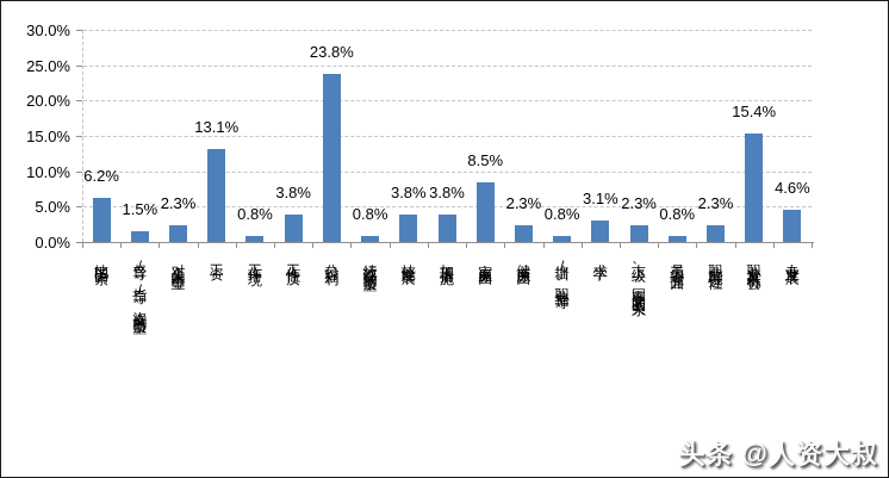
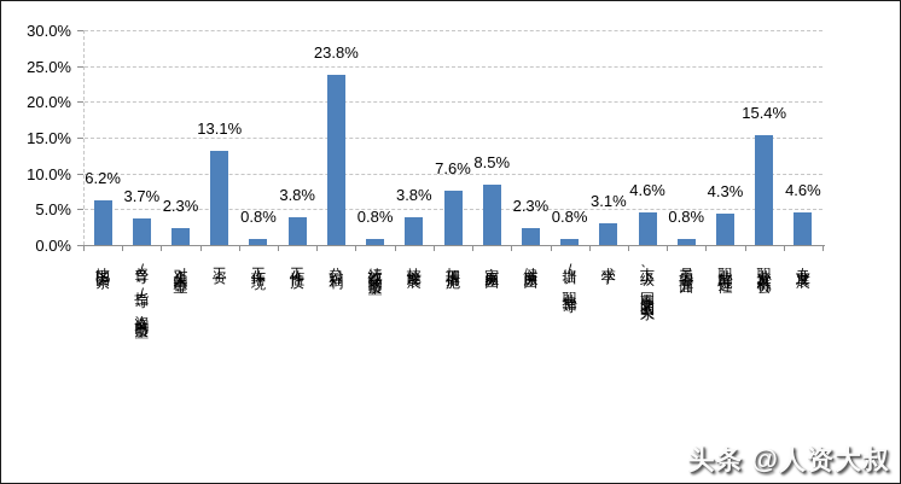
督导/指导/咨询的质量: 1.5% -> 3.7%
加班措施: 3.8% -> 7.6%
上下级、同事之间的关系: 2.3% -> 4.6%
职业的可选性: 2.3% -> 4.3%
